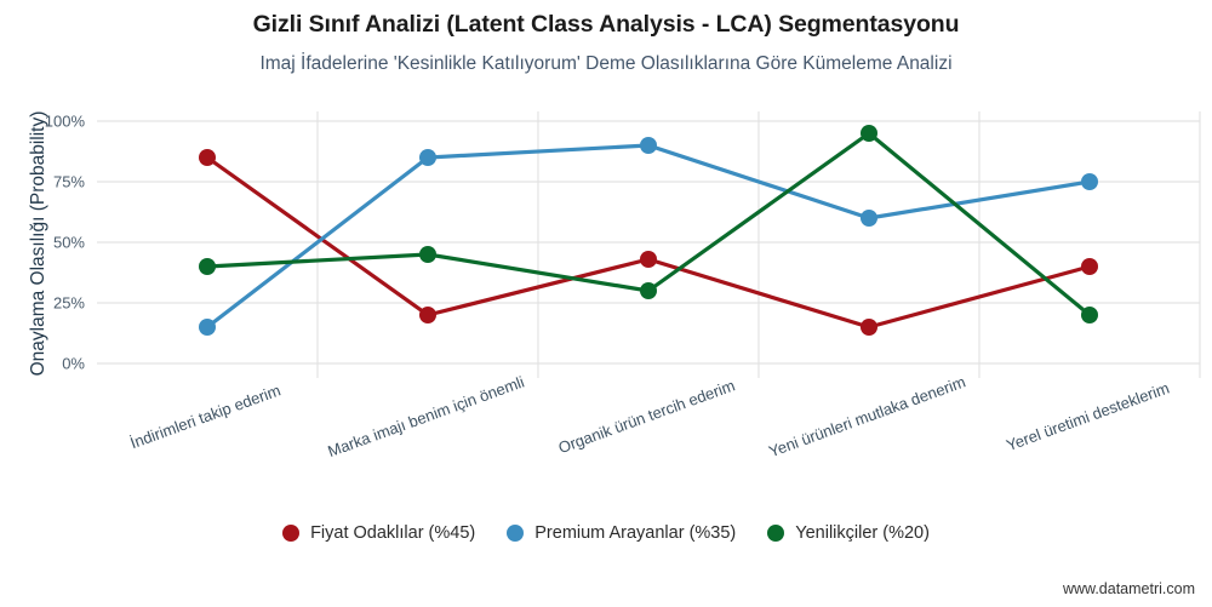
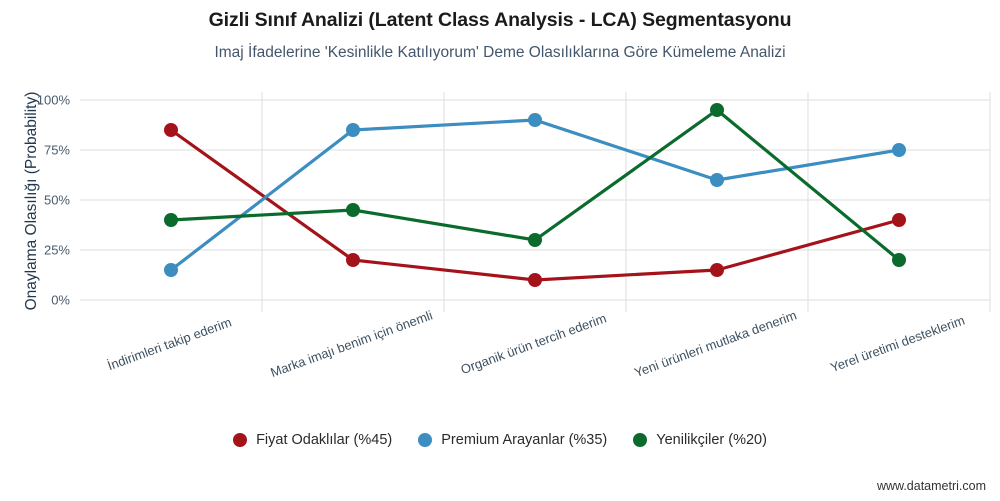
Fiyat Odaklılar (%45)/Organik ürün tercih ederim: 43% -> 10%
